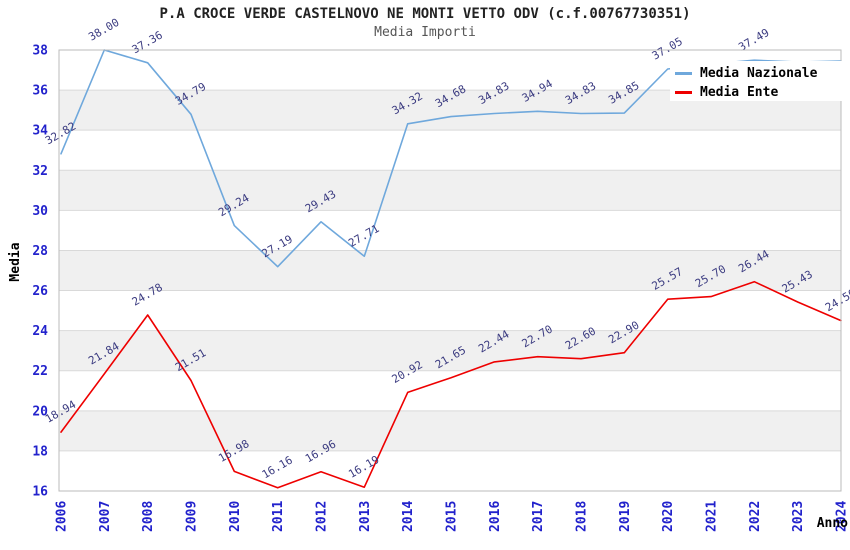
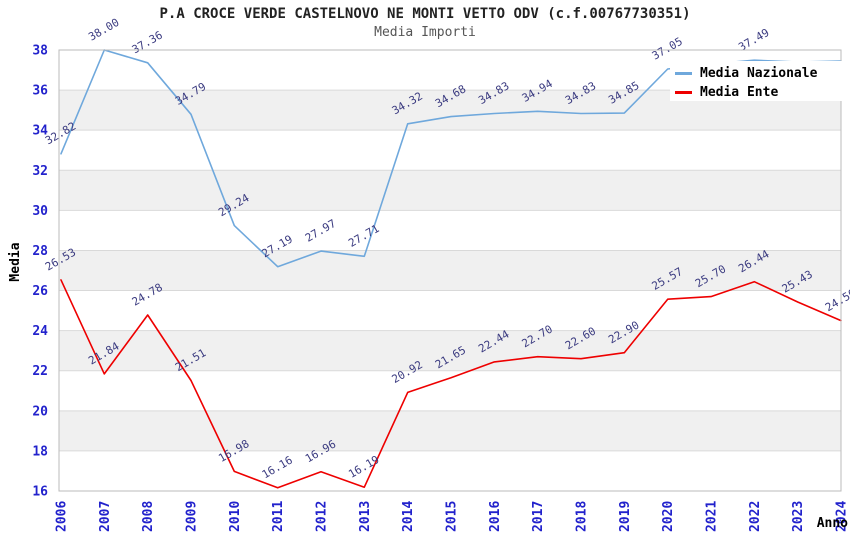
Media Ente/2006: 18.94 -> 26.53
Media Nazionale/2012: 29.43 -> 27.97
